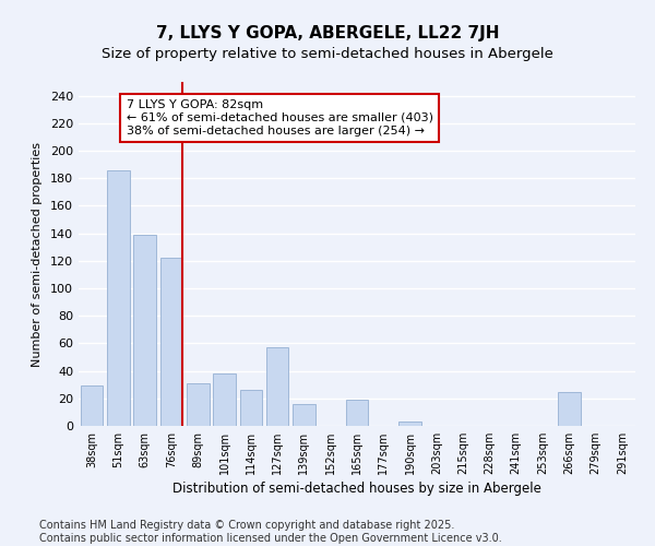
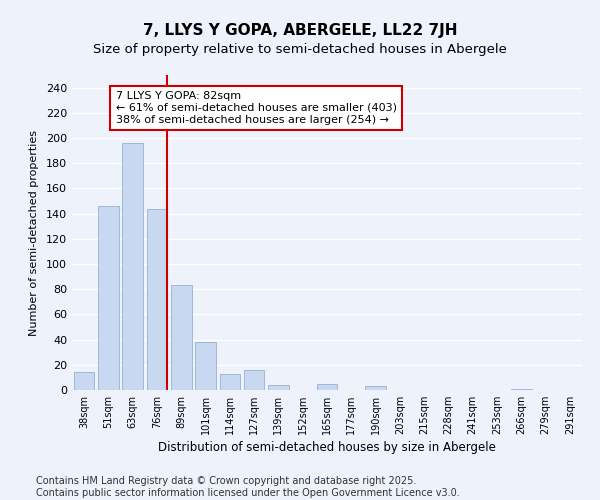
38sqm: 29 -> 14
51sqm: 186 -> 146
63sqm: 139 -> 196
76sqm: 122 -> 144
89sqm: 31 -> 83
114sqm: 26 -> 13
127sqm: 57 -> 16
139sqm: 16 -> 4
165sqm: 19 -> 5
266sqm: 25 -> 1
